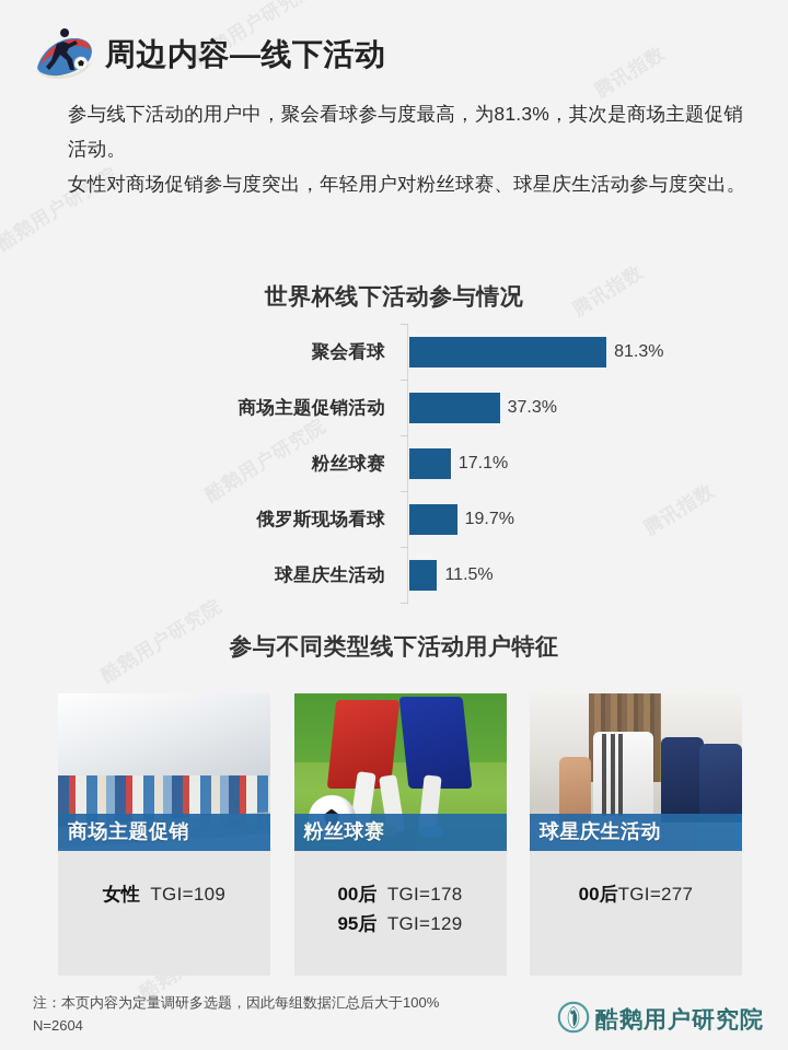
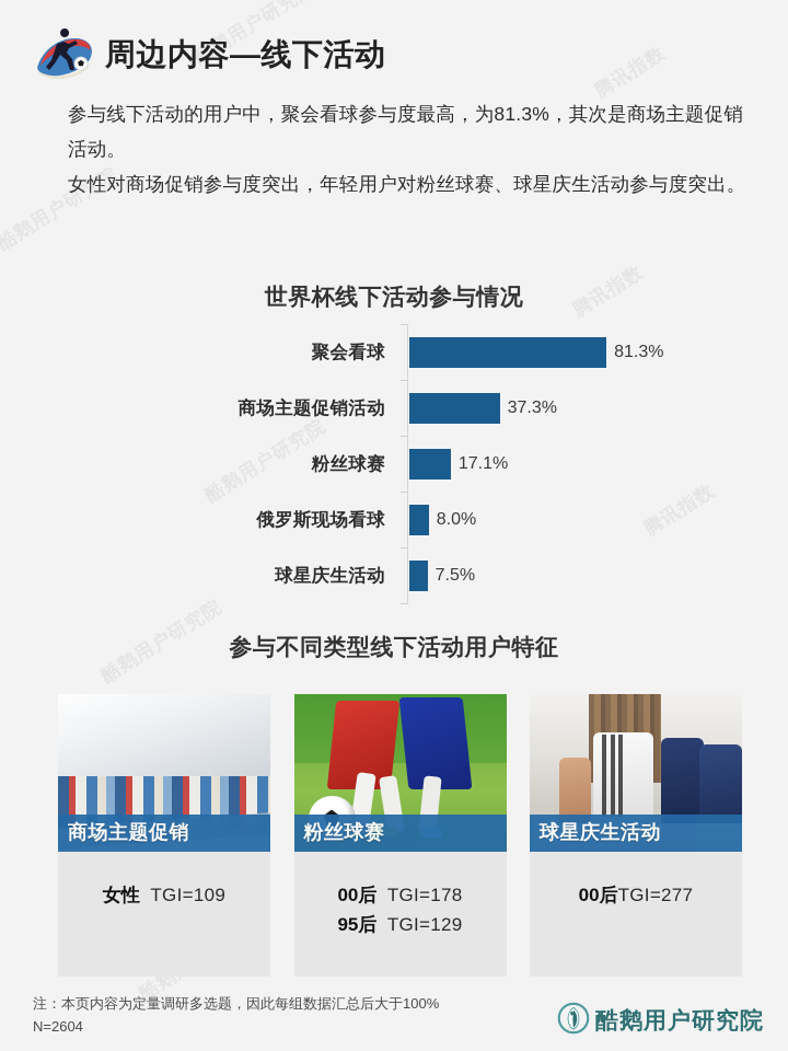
俄罗斯现场看球: 19.7% -> 8.0%
球星庆生活动: 11.5% -> 7.5%
